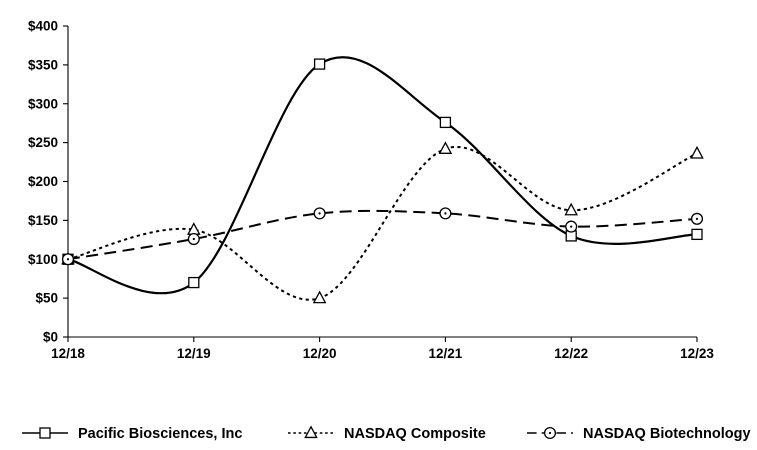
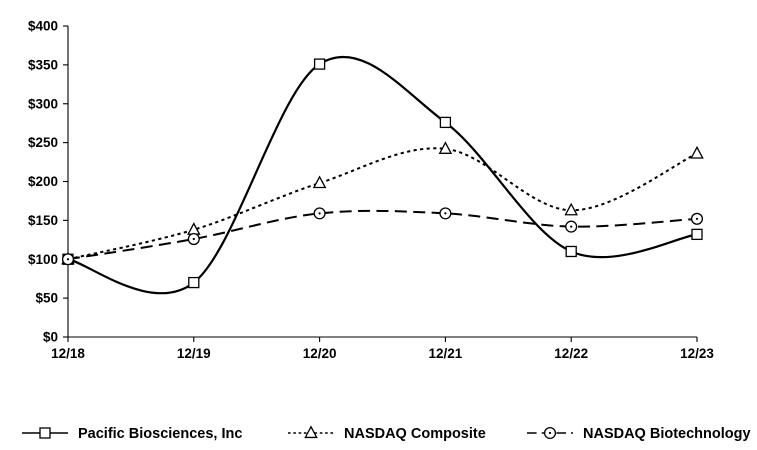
NASDAQ Composite/12/20: $50 -> $200
Pacific Biosciences, Inc/12/22: $130 -> $110
